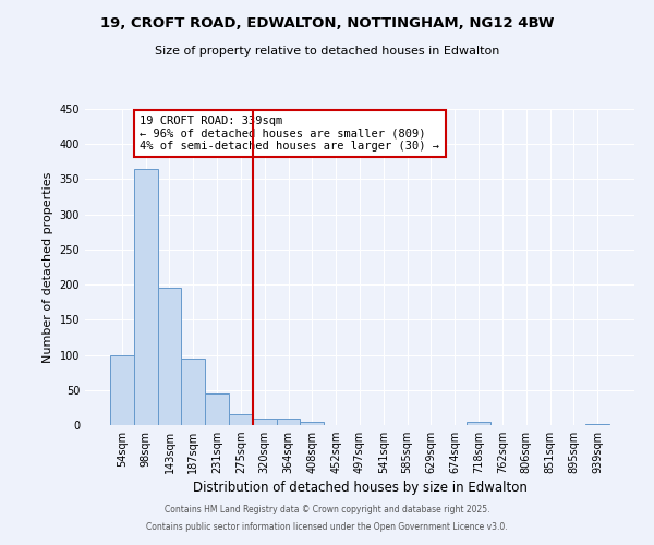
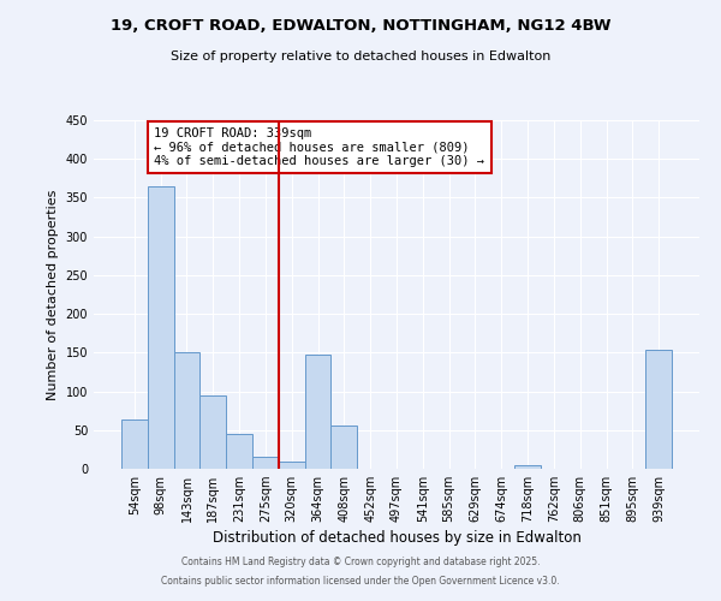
54sqm: 100 -> 64
143sqm: 195 -> 150
364sqm: 10 -> 148
408sqm: 5 -> 56
939sqm: 2 -> 154
